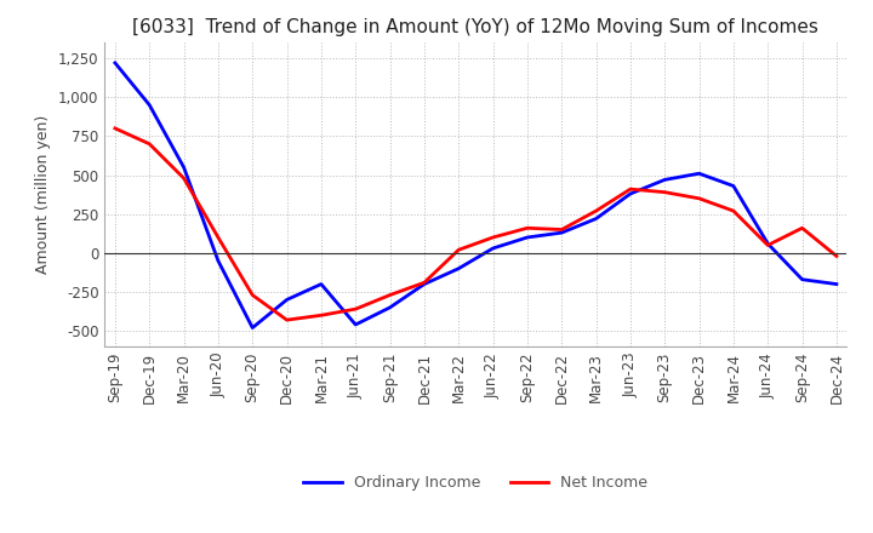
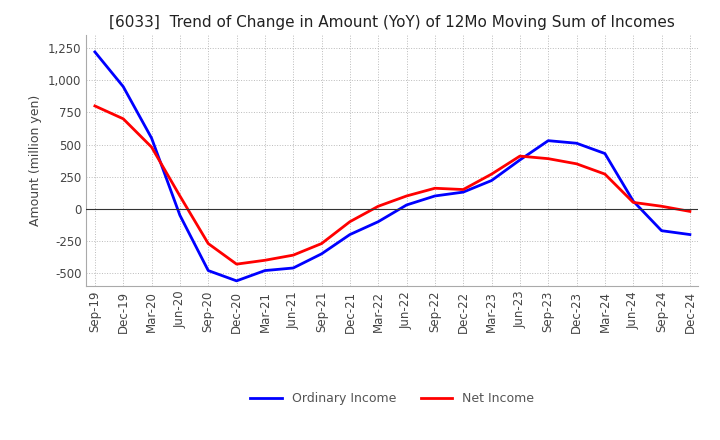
Ordinary Income/Dec-20: -300 -> -560
Ordinary Income/Mar-21: -200 -> -480
Net Income/Dec-21: -190 -> -100
Ordinary Income/Sep-23: 470 -> 530
Net Income/Sep-24: 160 -> 20
